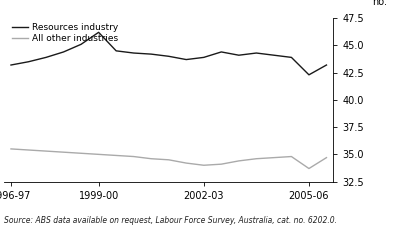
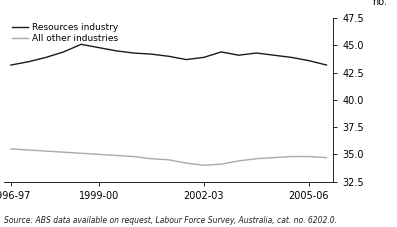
Resources industry/1999-00: 46.2 -> 44.8
Resources industry/2005-06: 42.3 -> 43.6
All other industries/2005-06: 33.7 -> 34.8
